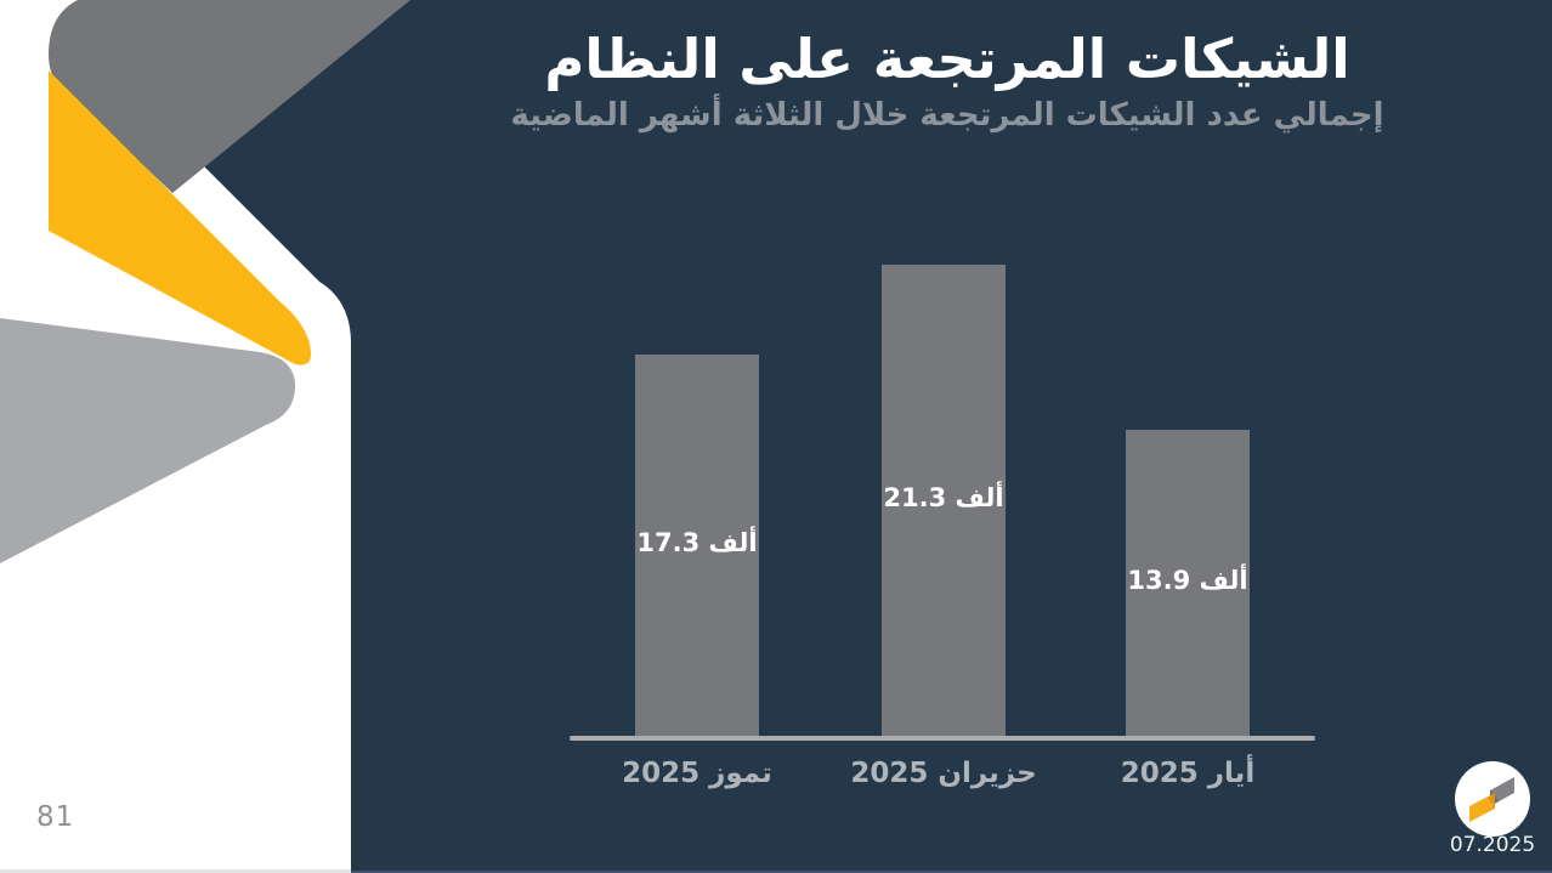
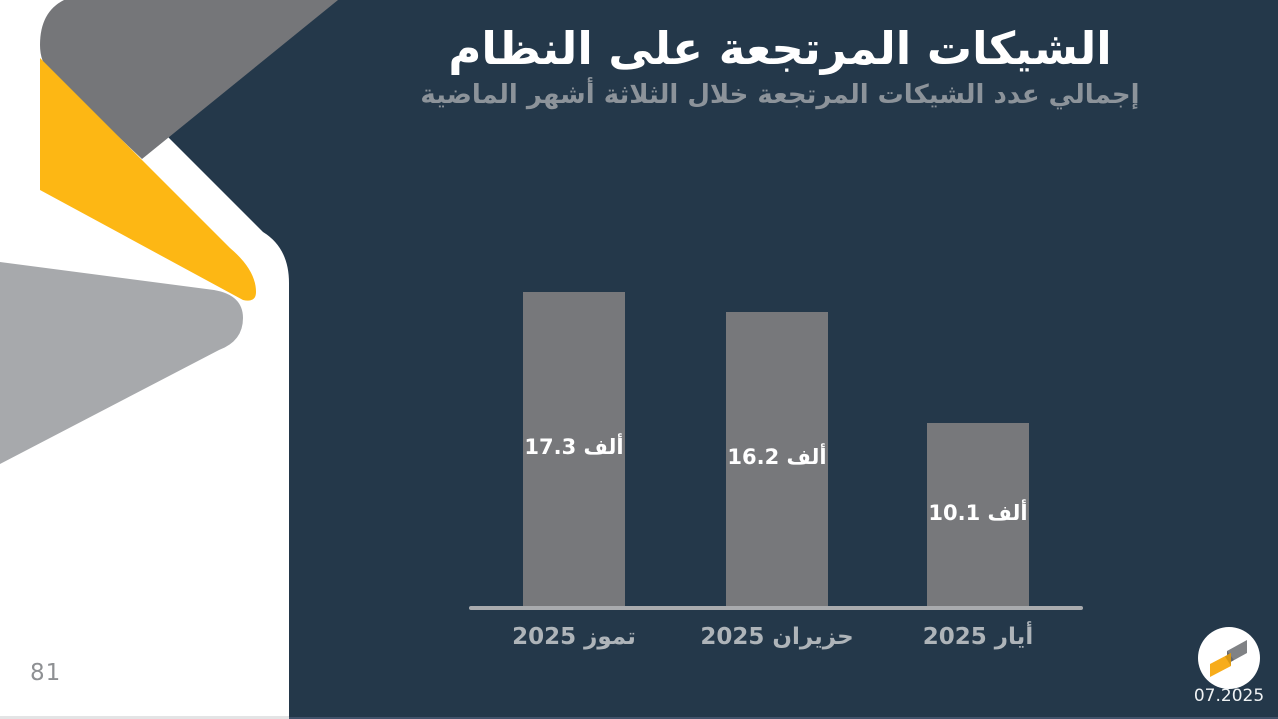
حزيران 2025: 21.3 -> 16.2
أيار 2025: 13.9 -> 10.1
